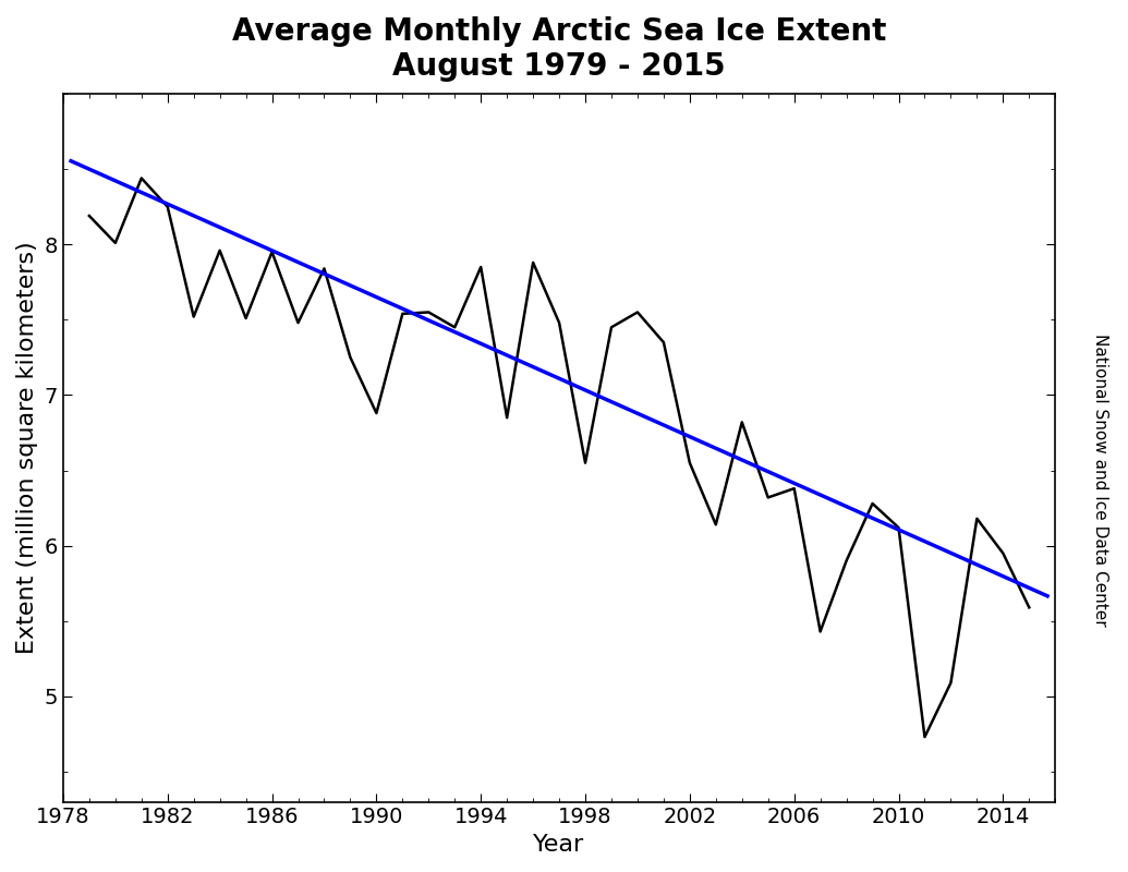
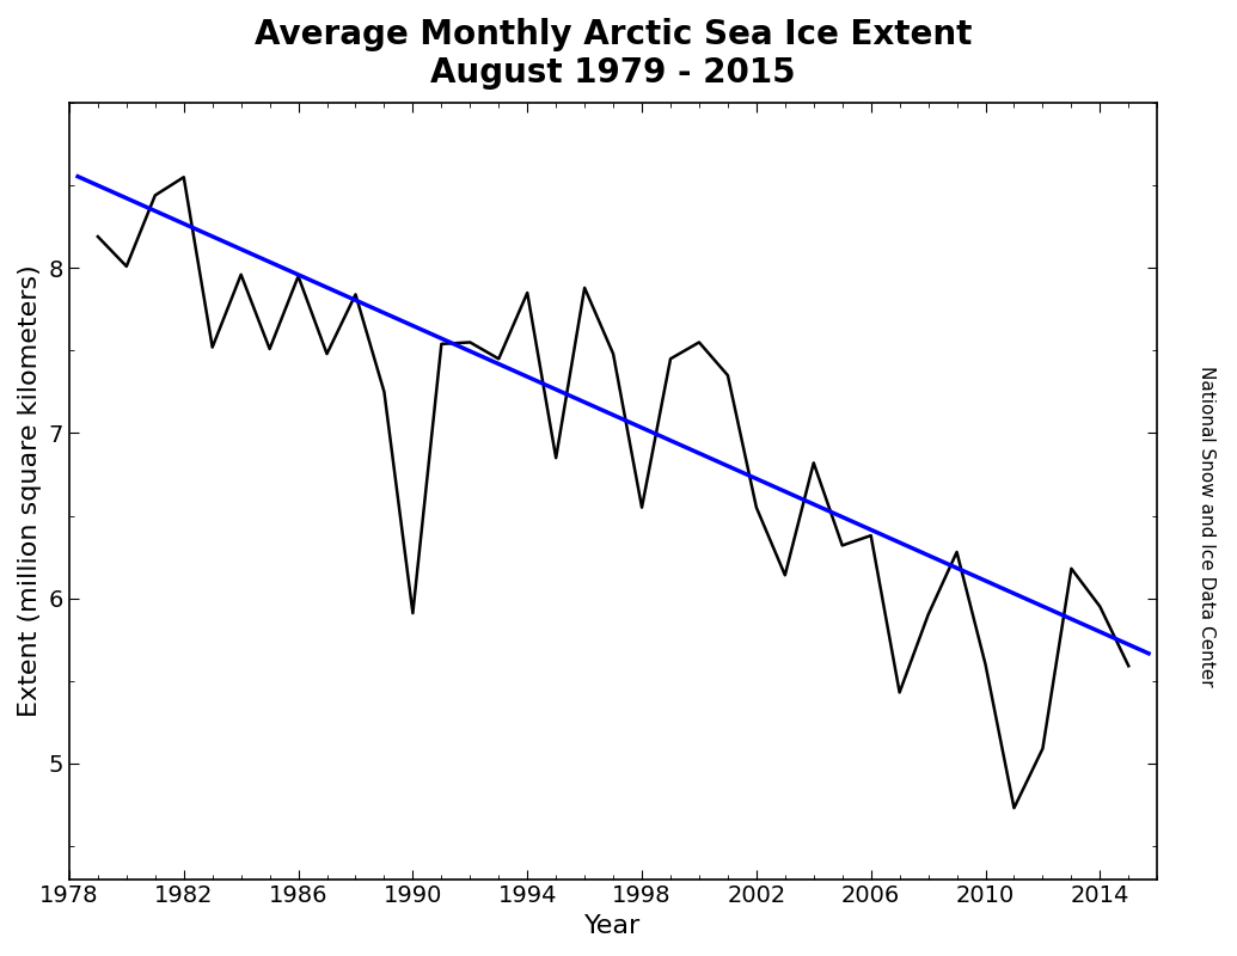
1982: 8.25 -> 8.55
1990: 6.88 -> 5.91
2010: 6.12 -> 5.60
